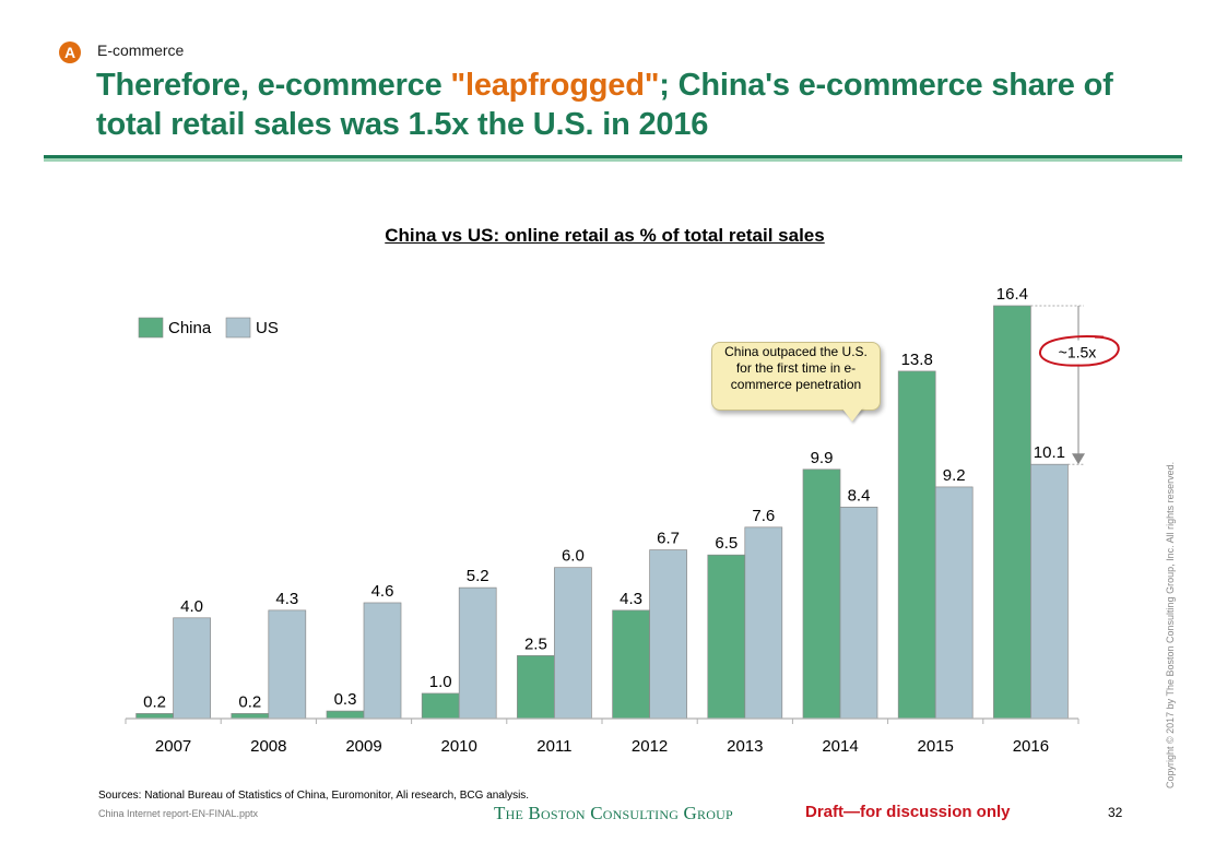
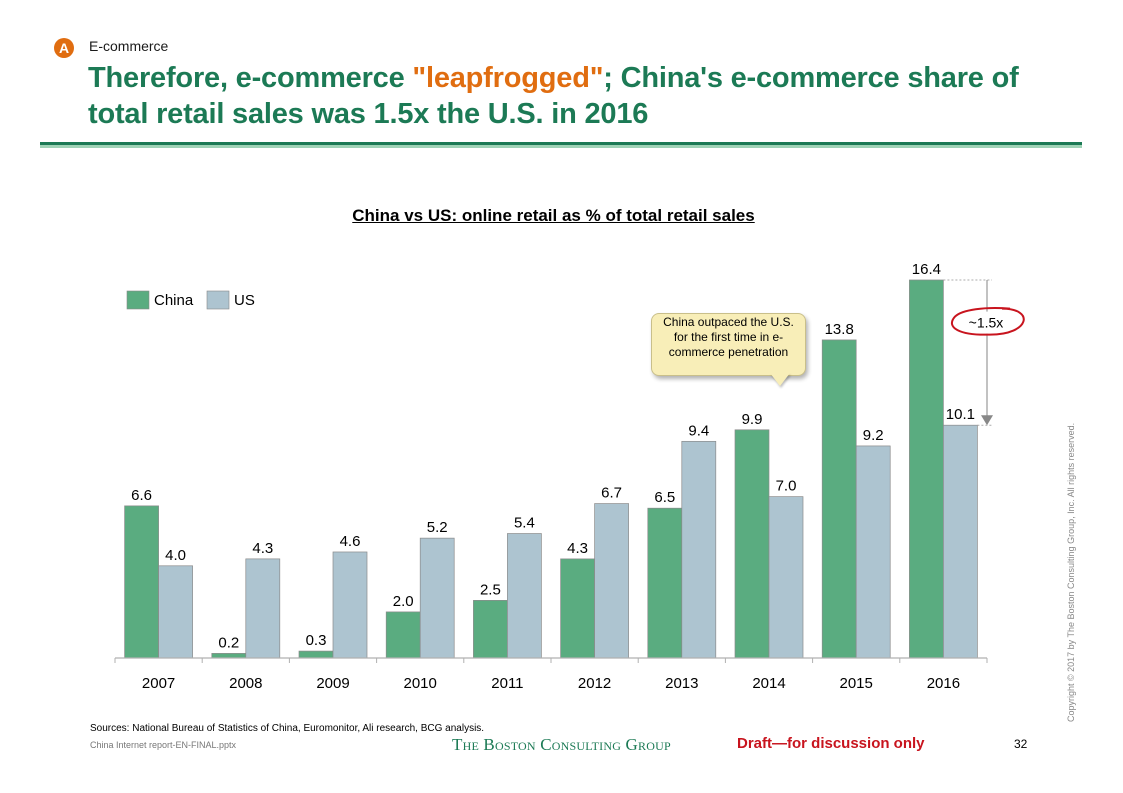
China/2007: 0.2 -> 6.6
China/2010: 1.0 -> 2.0
US/2011: 6.0 -> 5.4
US/2013: 7.6 -> 9.4
US/2014: 8.4 -> 7.0
